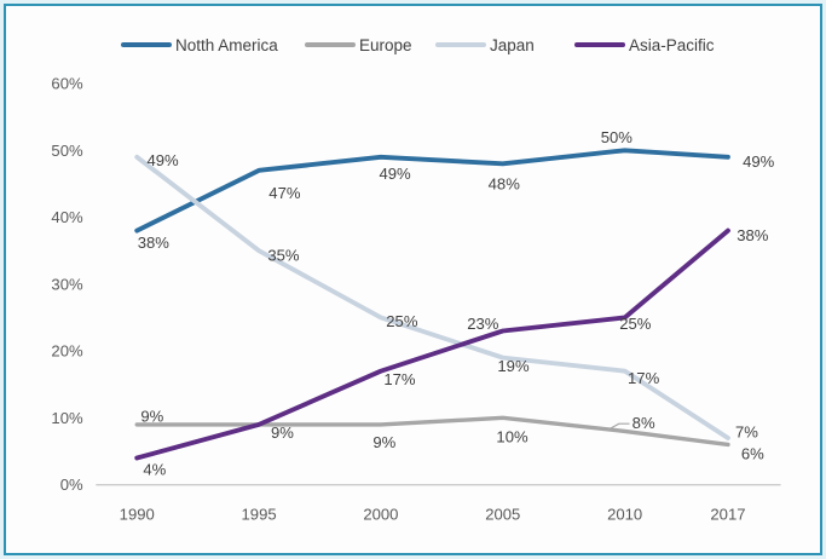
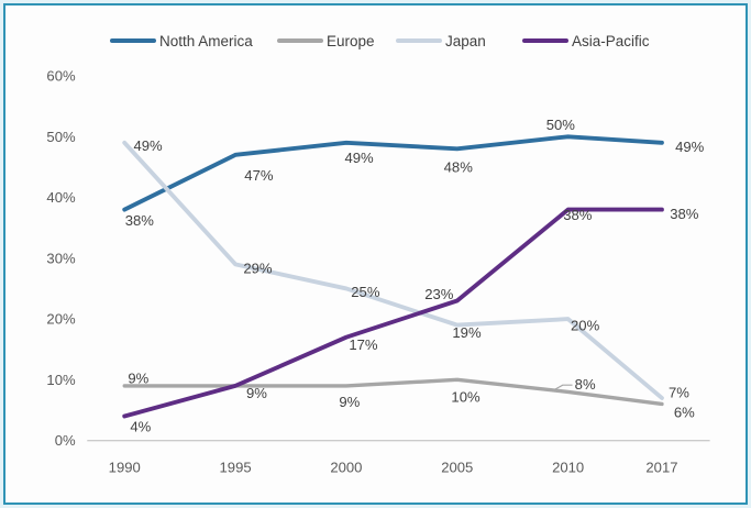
Japan/1995: 35% -> 29%
Japan/2010: 17% -> 20%
Asia-Pacific/2010: 25% -> 38%
